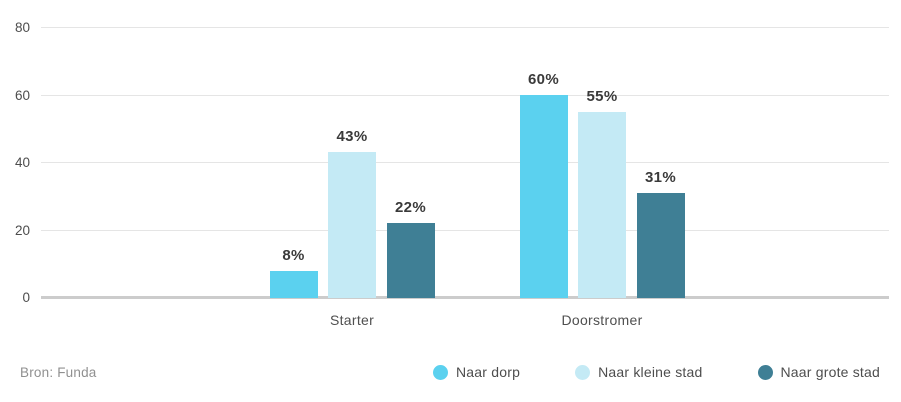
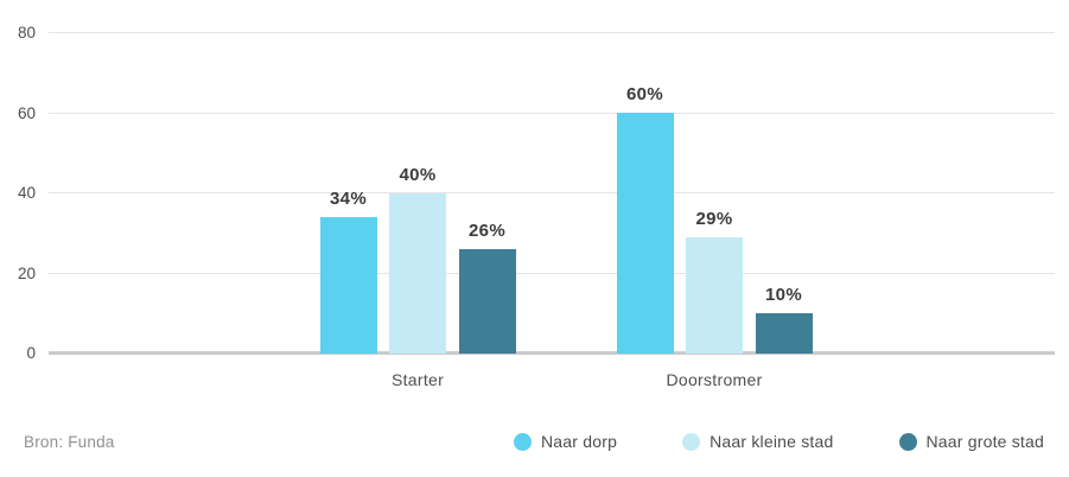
Naar dorp/Starter: 8% -> 34%
Naar kleine stad/Starter: 43% -> 40%
Naar grote stad/Starter: 22% -> 26%
Naar kleine stad/Doorstromer: 55% -> 29%
Naar grote stad/Doorstromer: 31% -> 10%
